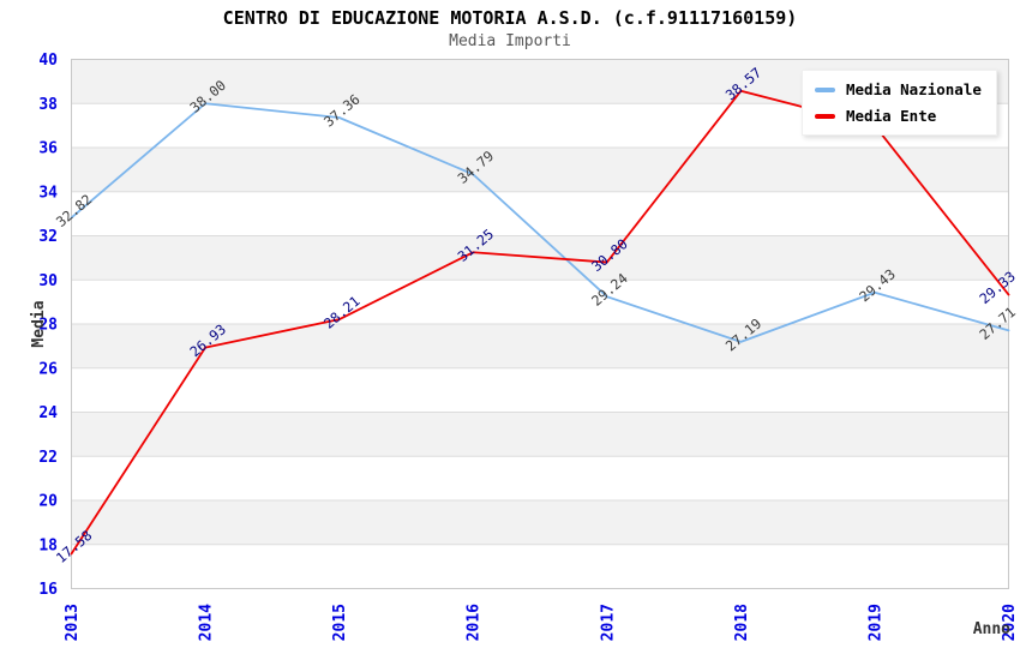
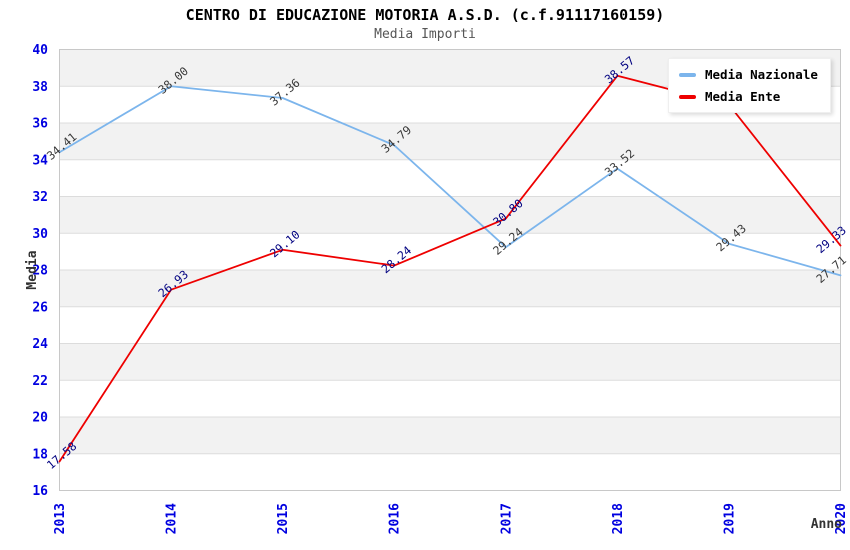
Media Nazionale/2013: 32.82 -> 34.41
Media Ente/2015: 28.21 -> 29.10
Media Ente/2016: 31.25 -> 28.24
Media Nazionale/2018: 27.19 -> 33.52
